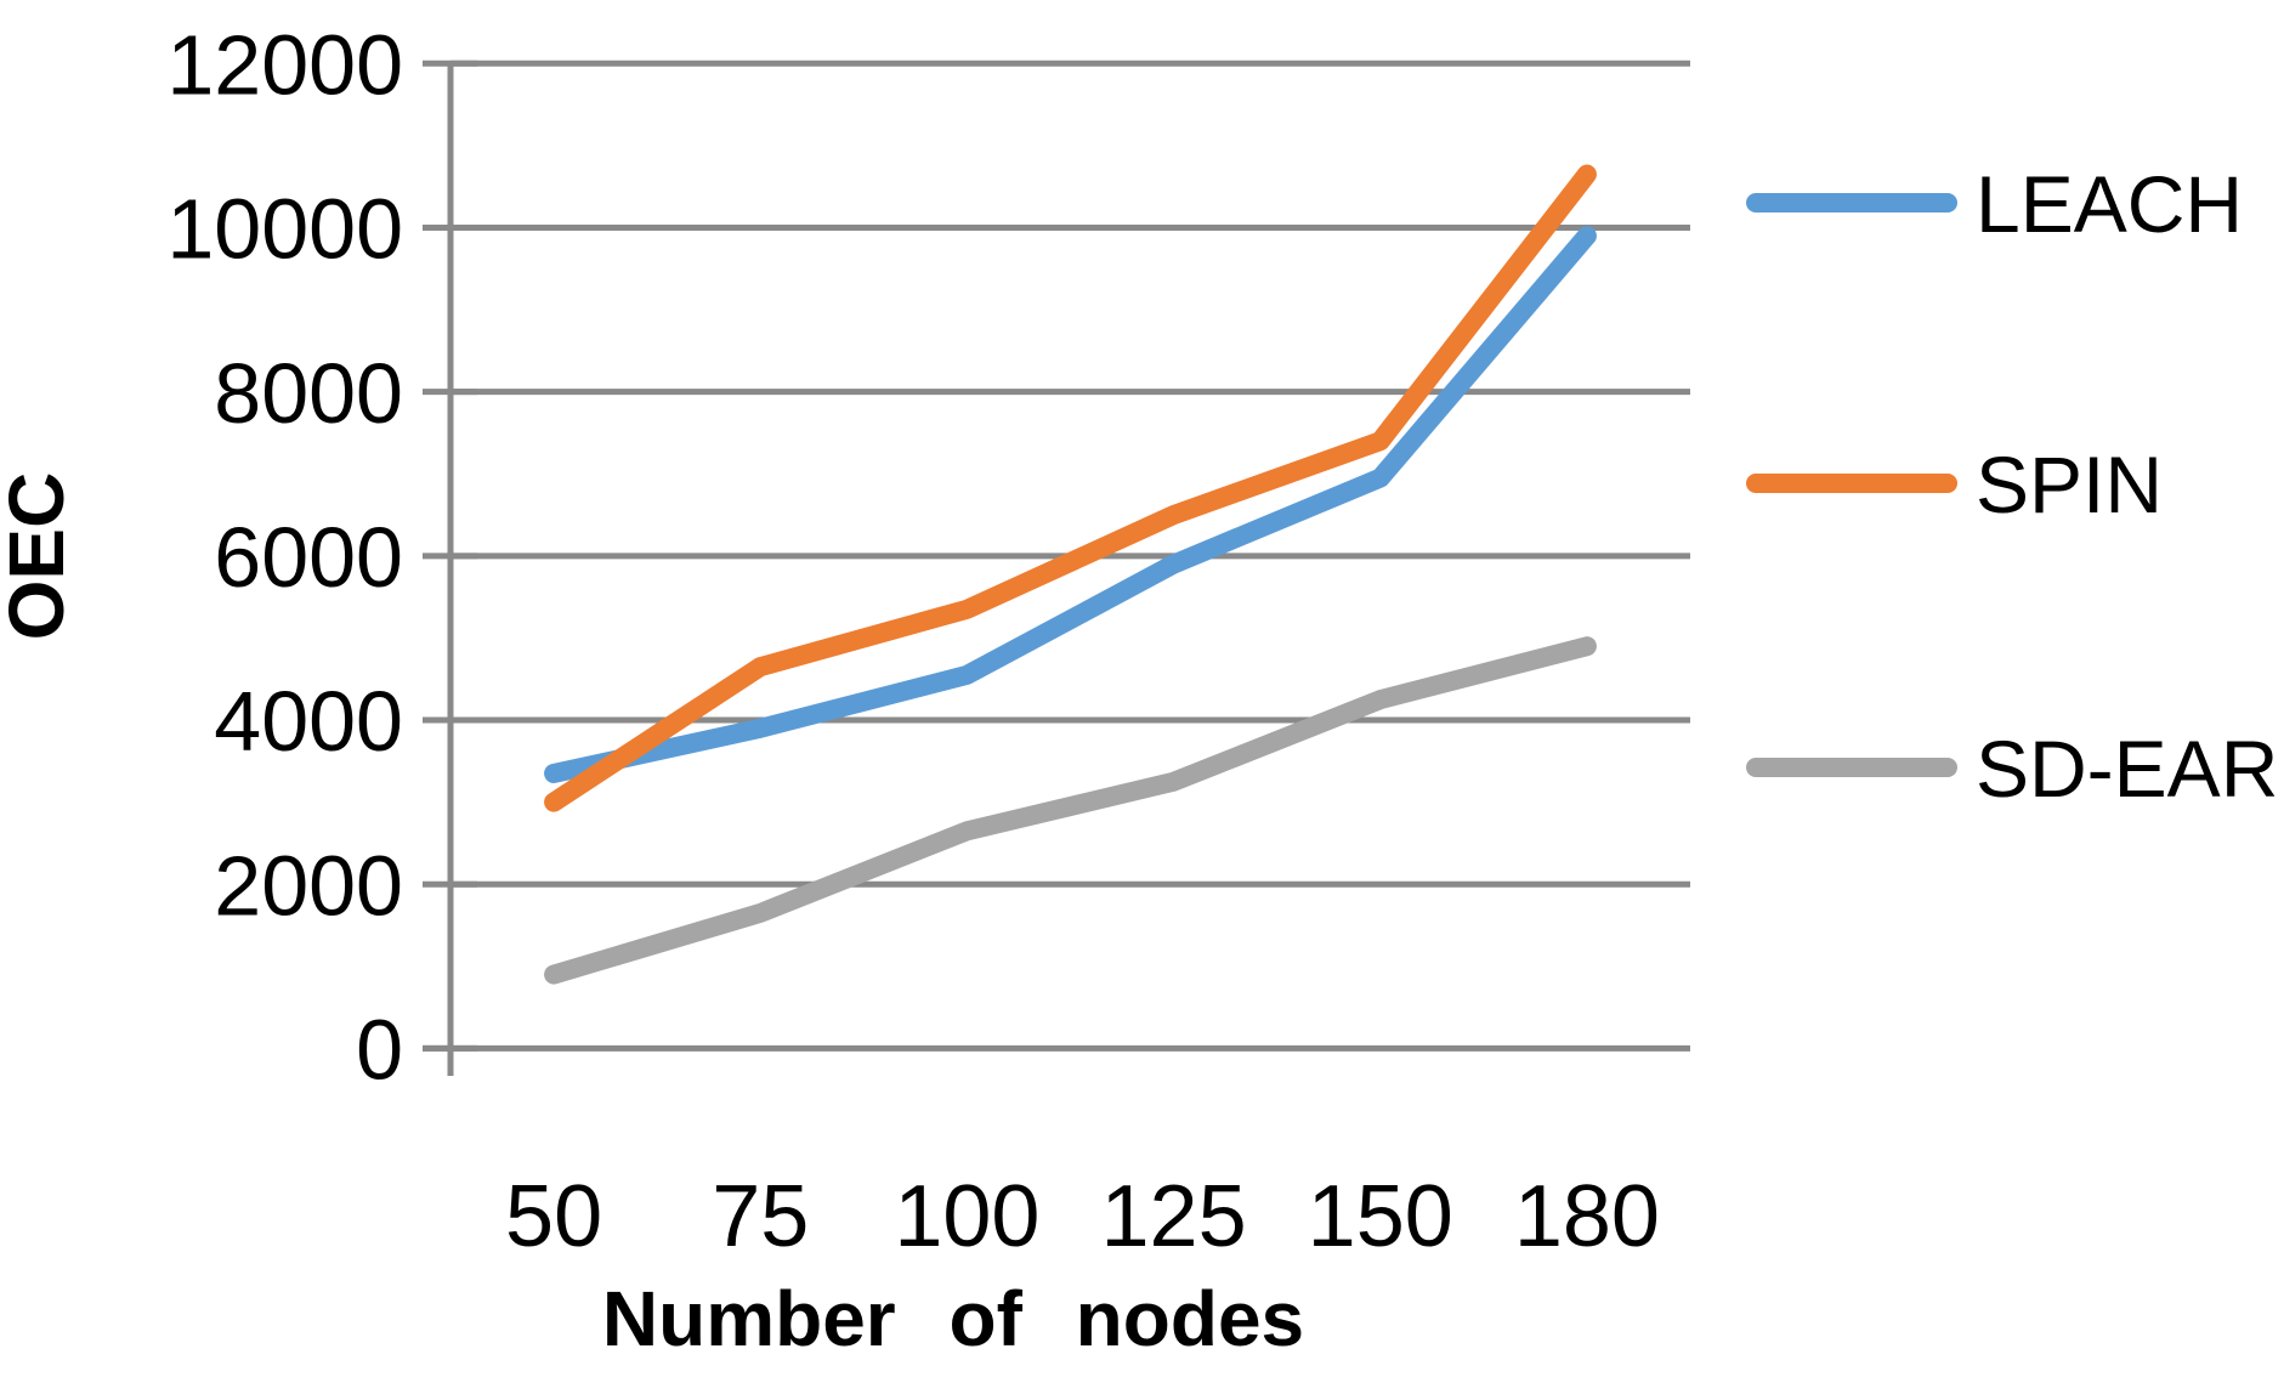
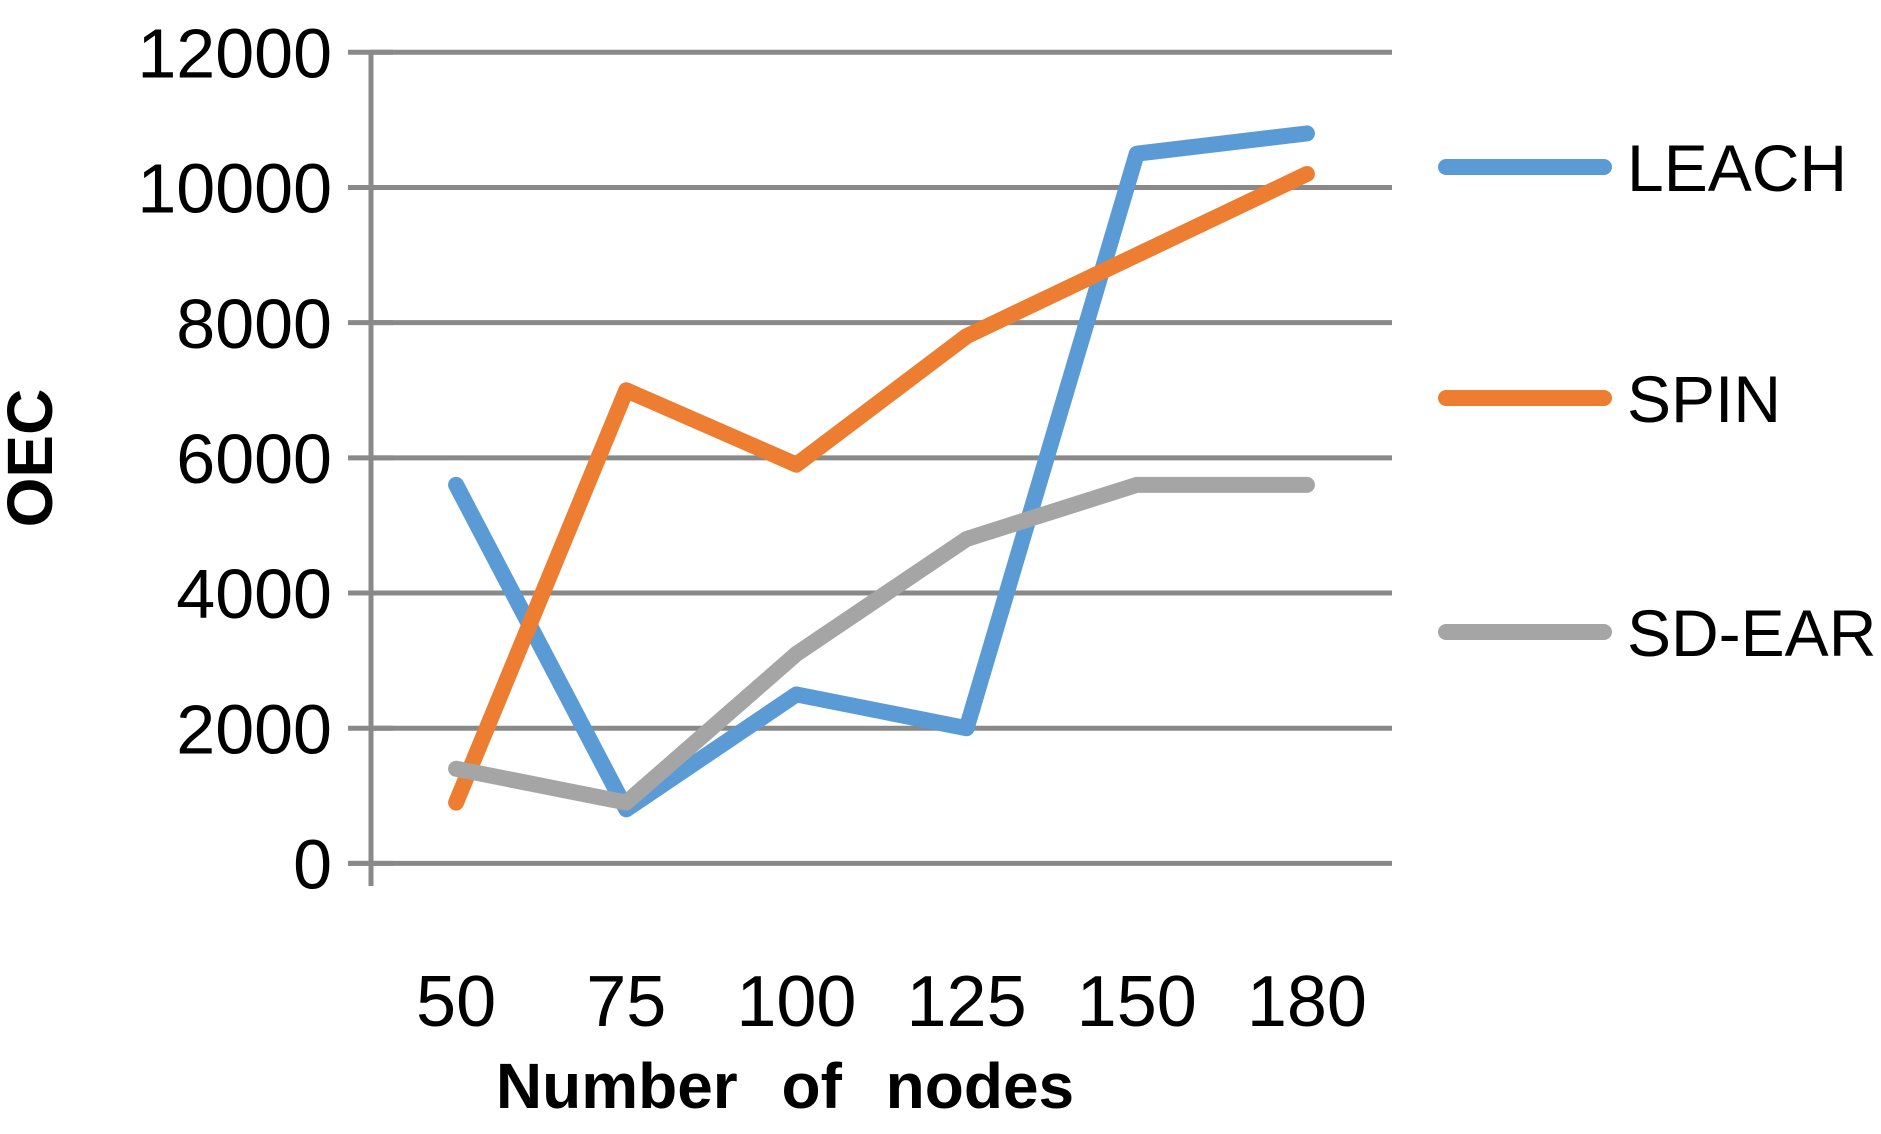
LEACH/50: 3400 -> 5600
SPIN/50: 3000 -> 900
SD-EAR/50: 900 -> 1400
LEACH/75: 3900 -> 800
SPIN/75: 4600 -> 7000
SD-EAR/75: 1600 -> 900
LEACH/100: 4600 -> 2500
SPIN/100: 5400 -> 5900
SD-EAR/100: 2600 -> 3100
LEACH/125: 5900 -> 2000
SPIN/125: 6500 -> 7800
SD-EAR/125: 3200 -> 4800
LEACH/150: 7000 -> 10500
SPIN/150: 7400 -> 9000
SD-EAR/150: 4200 -> 5600
LEACH/180: 9900 -> 10800
SPIN/180: 10600 -> 10200
SD-EAR/180: 4900 -> 5600
